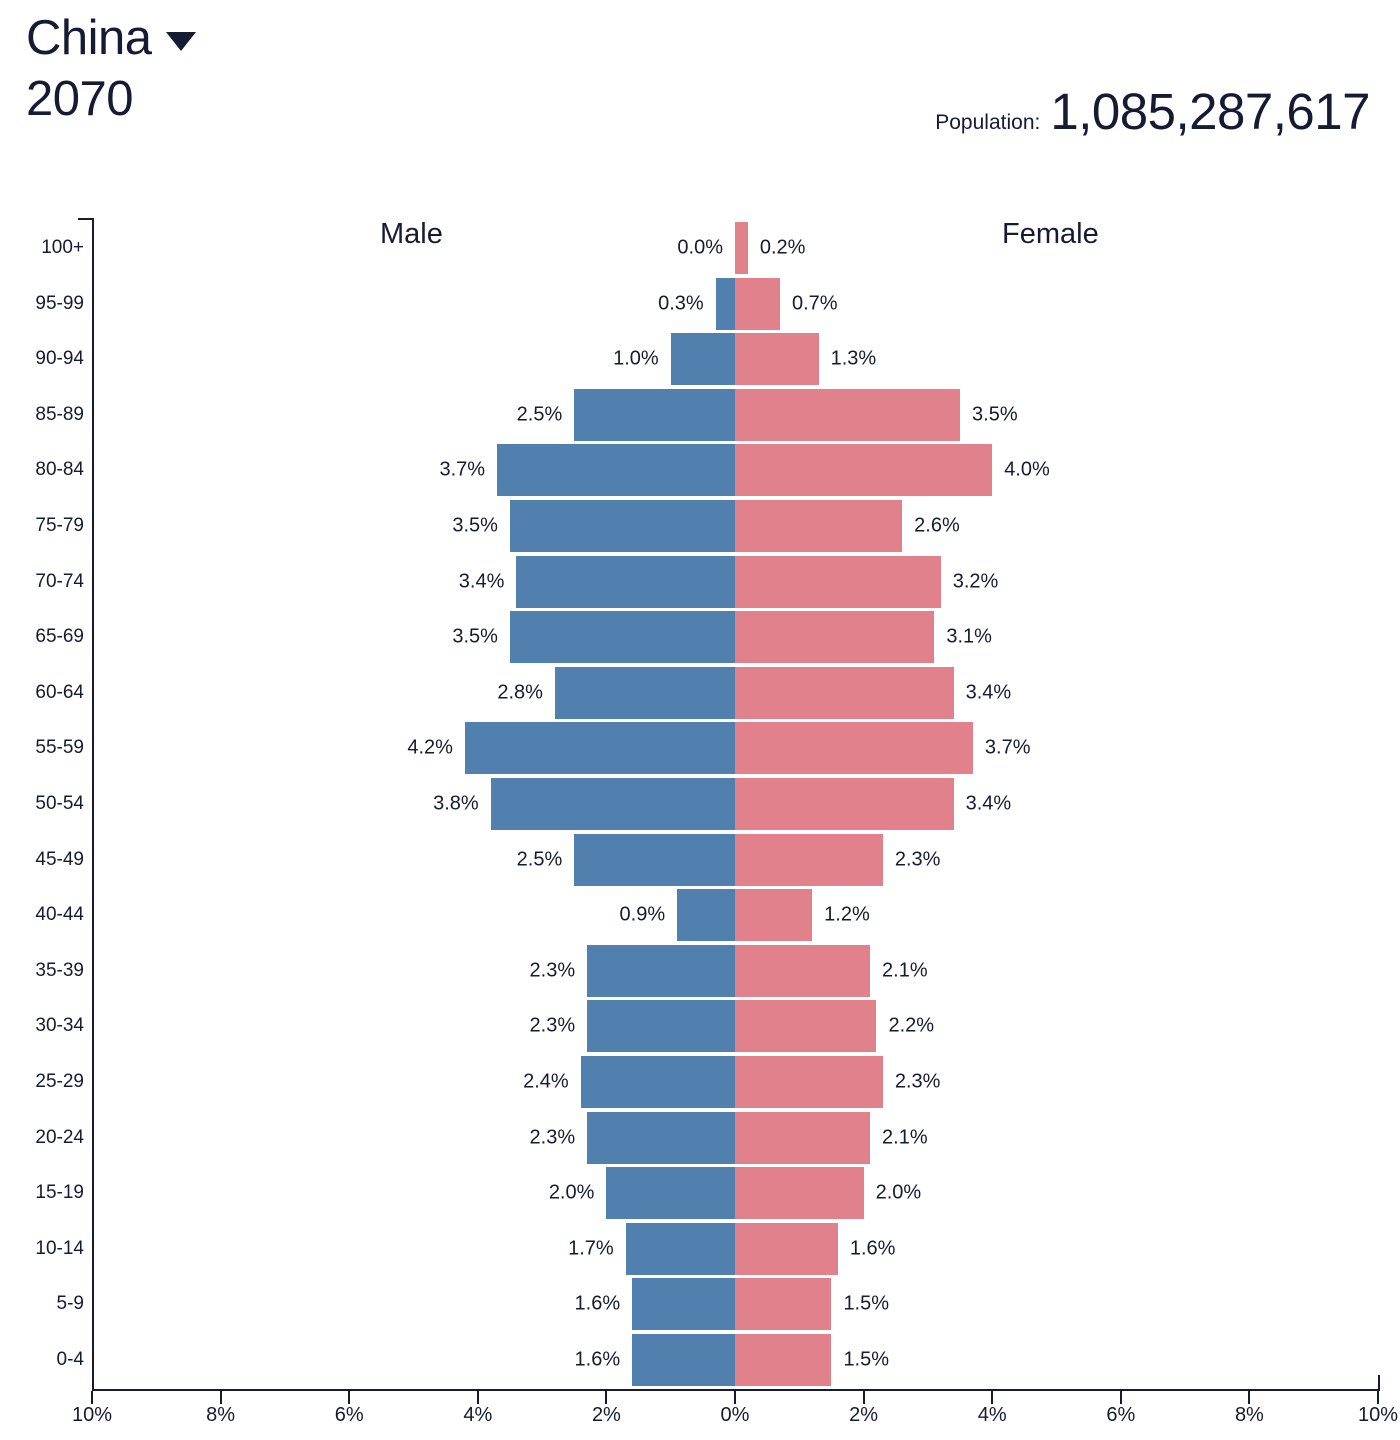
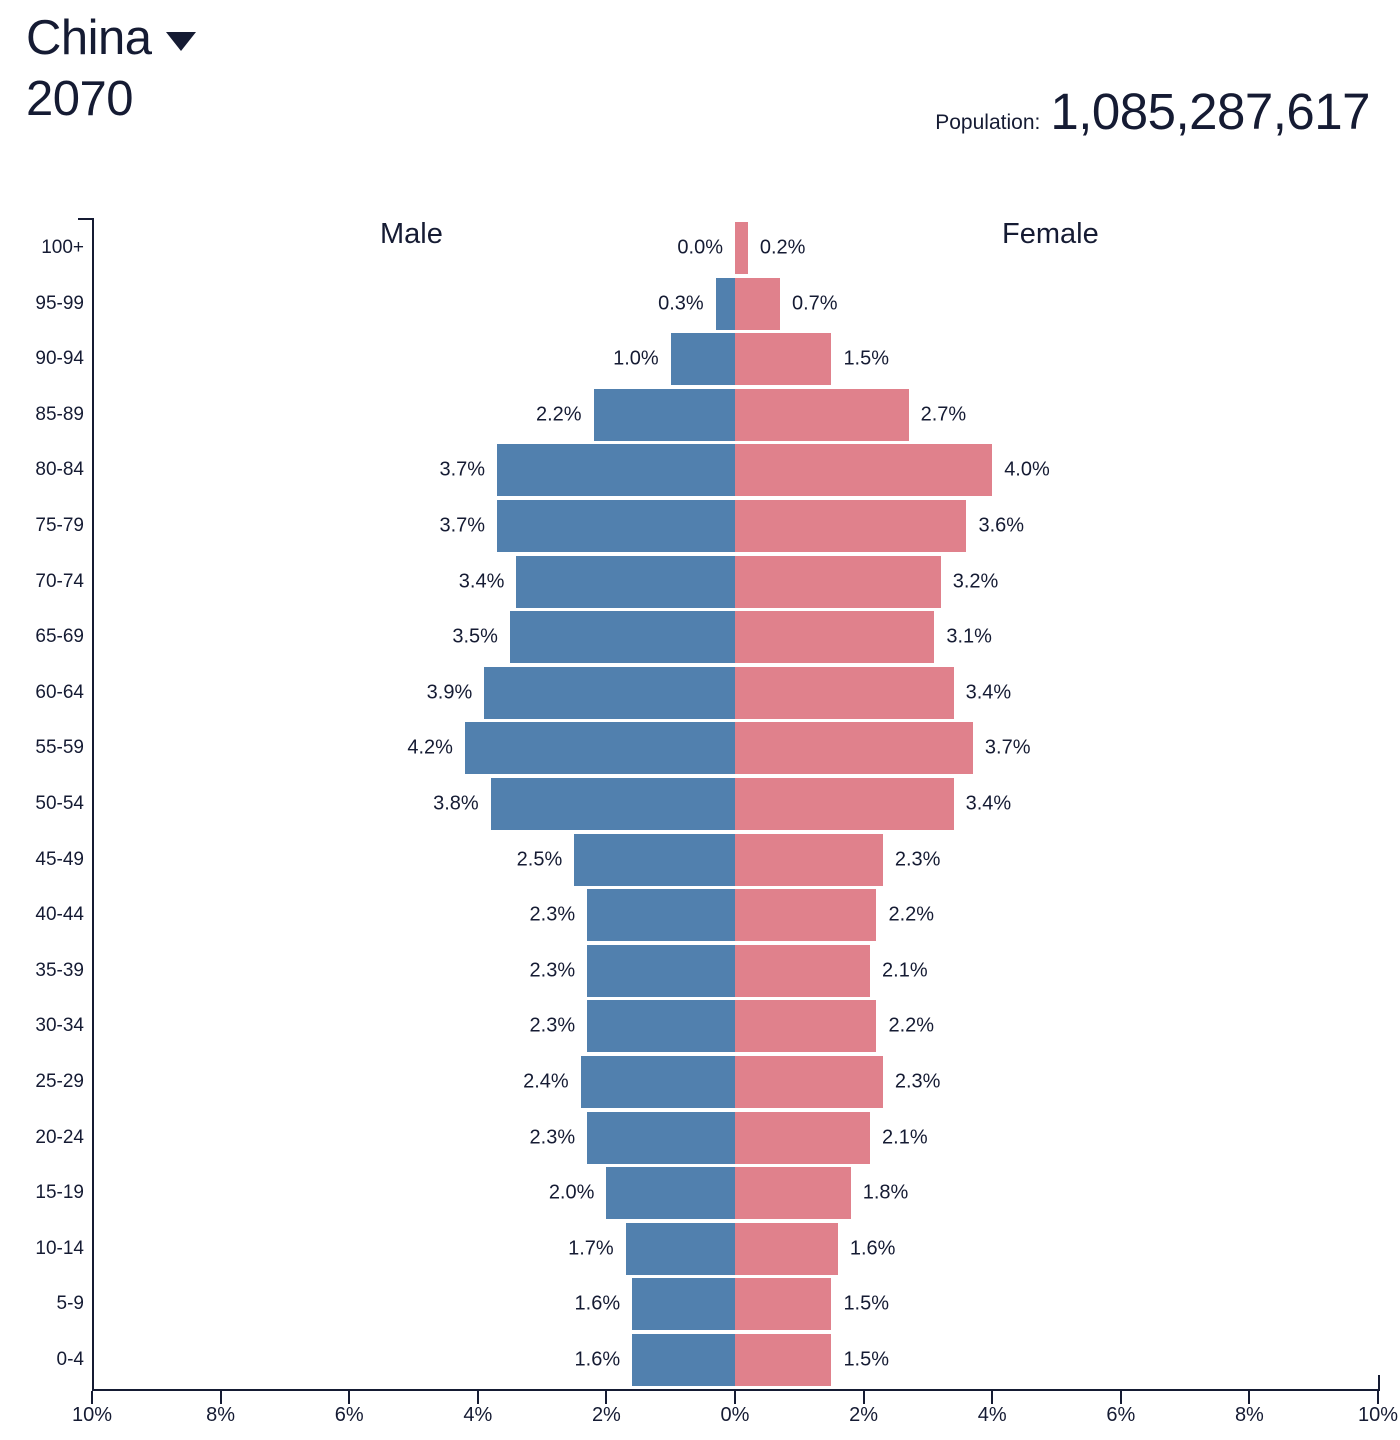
Female/90-94: 1.3% -> 1.5%
Male/85-89: 2.5% -> 2.2%
Female/85-89: 3.5% -> 2.7%
Male/75-79: 3.5% -> 3.7%
Female/75-79: 2.6% -> 3.6%
Male/60-64: 2.8% -> 3.9%
Male/40-44: 0.9% -> 2.3%
Female/40-44: 1.2% -> 2.2%
Female/15-19: 2.0% -> 1.8%
